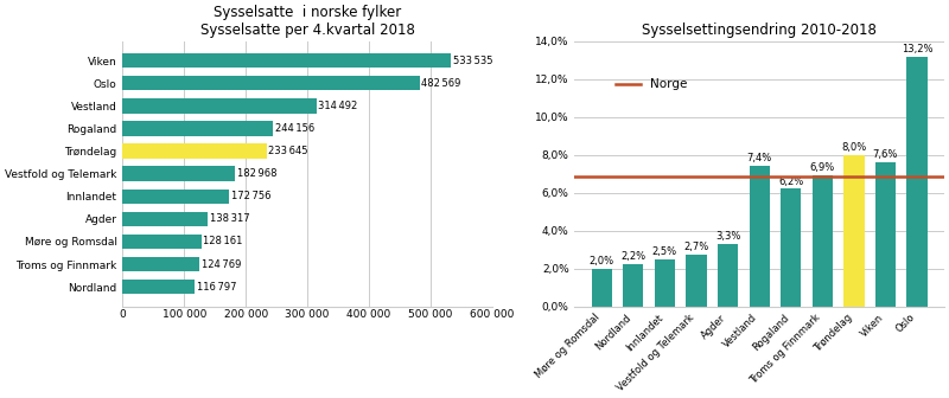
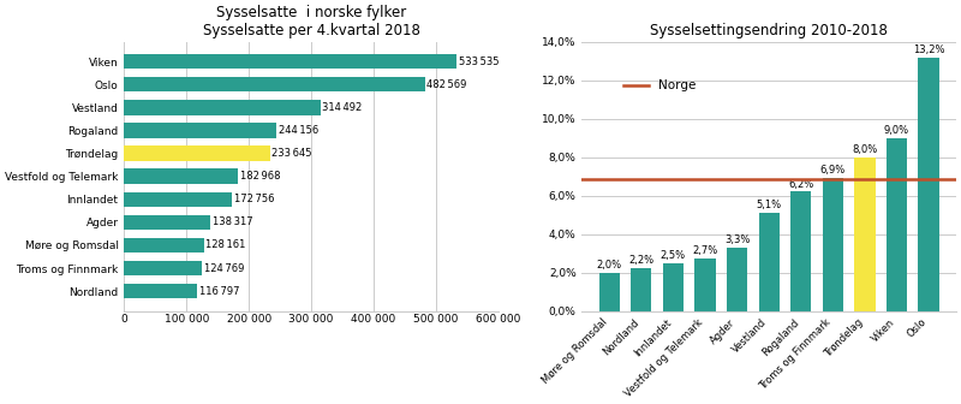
Sysselsettingsendring 2010-2018/Vestland: 7,4% -> 5,1%
Sysselsettingsendring 2010-2018/Viken: 7,6% -> 9,0%
